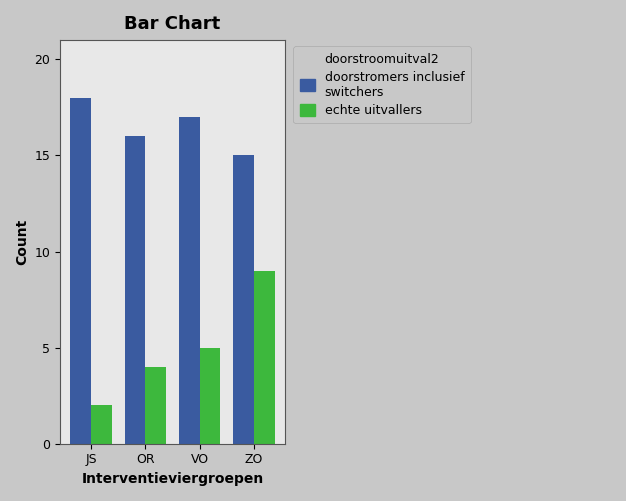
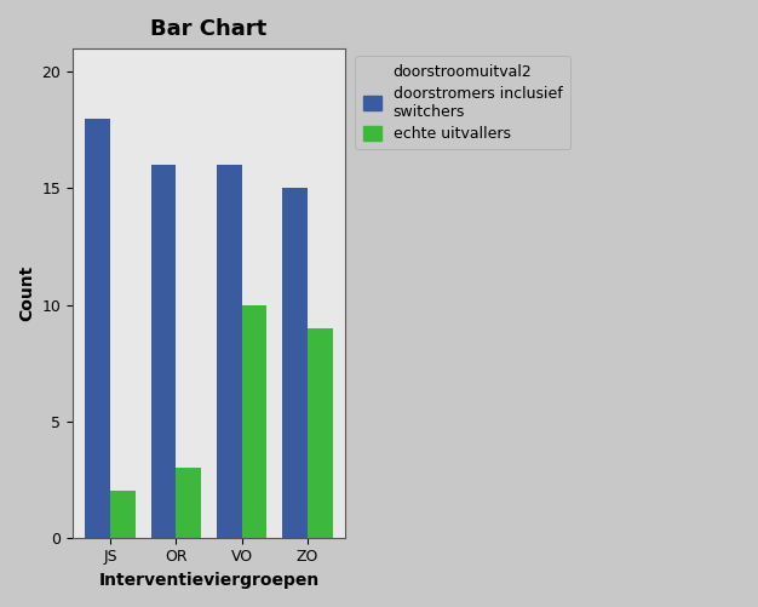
echte uitvallers/OR: 4 -> 3
doorstromers inclusief switchers/VO: 17 -> 16
echte uitvallers/VO: 5 -> 10
